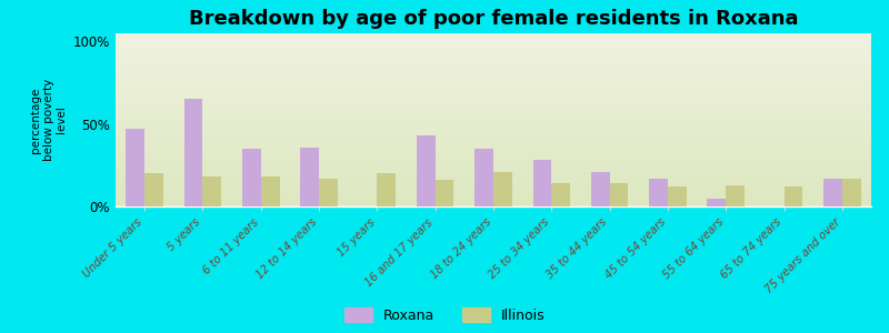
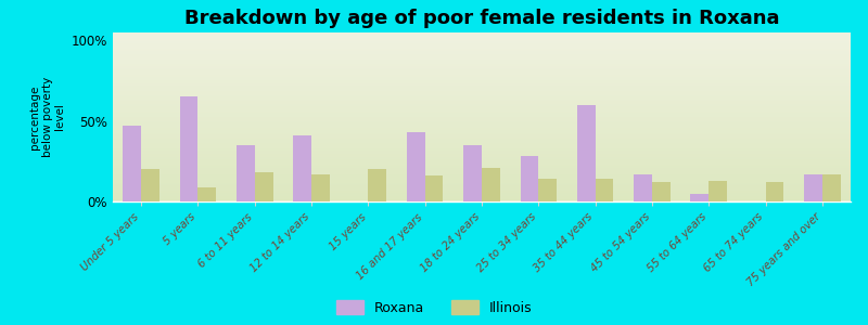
Illinois/5 years: 18% -> 9%
Roxana/12 to 14 years: 36% -> 41%
Roxana/35 to 44 years: 21% -> 60%
